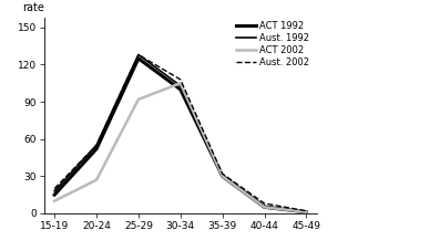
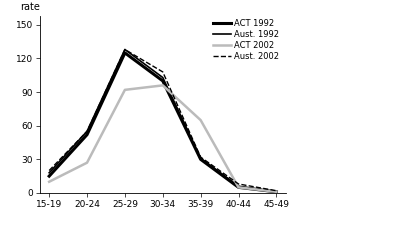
ACT 2002/30-34: 105 -> 96
ACT 2002/35-39: 30 -> 65
